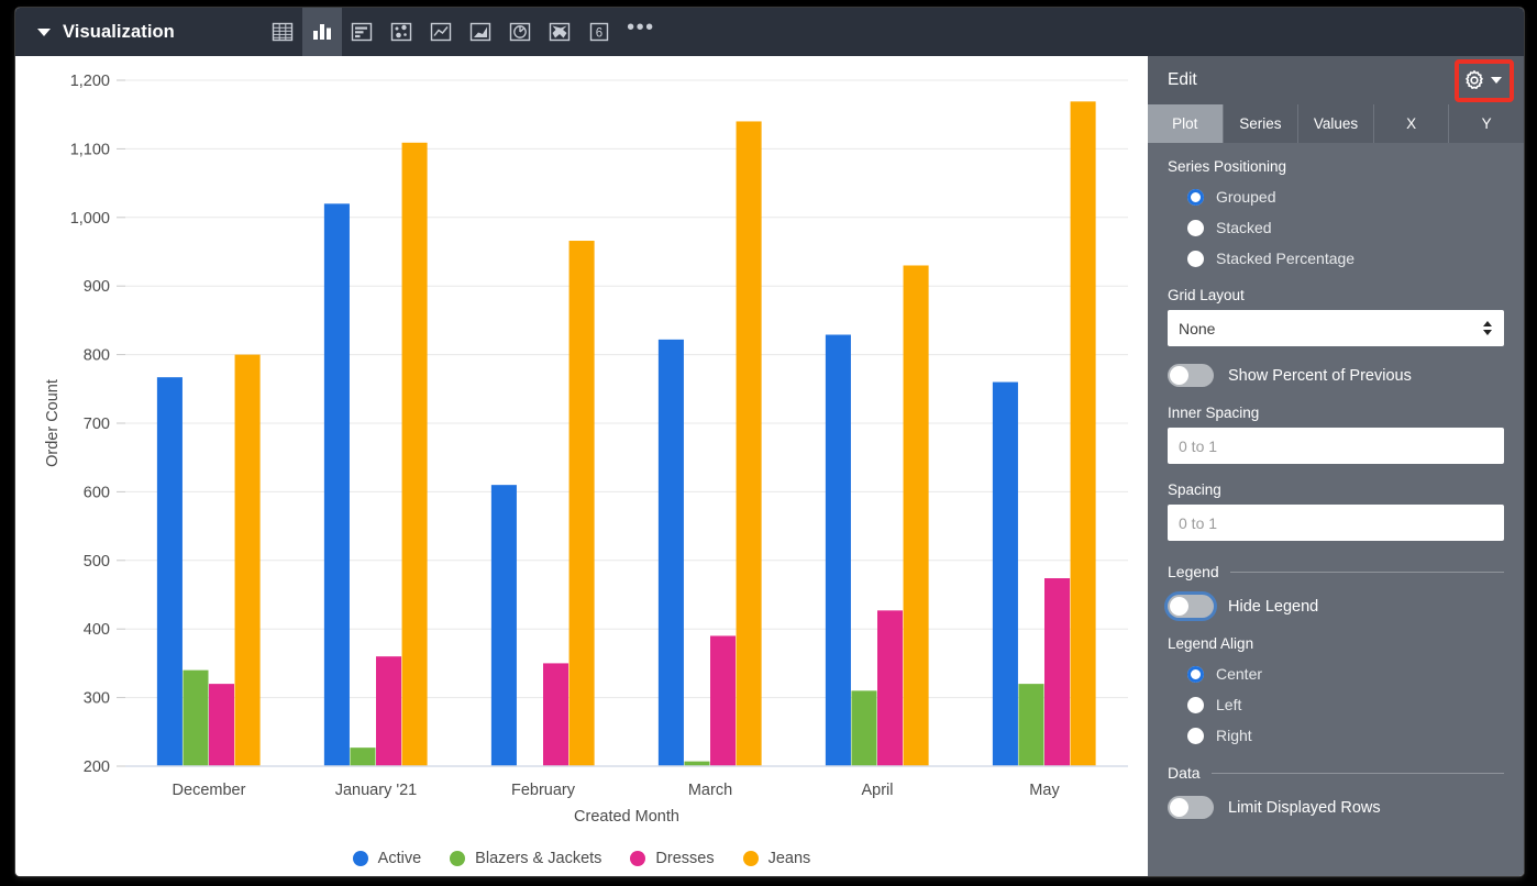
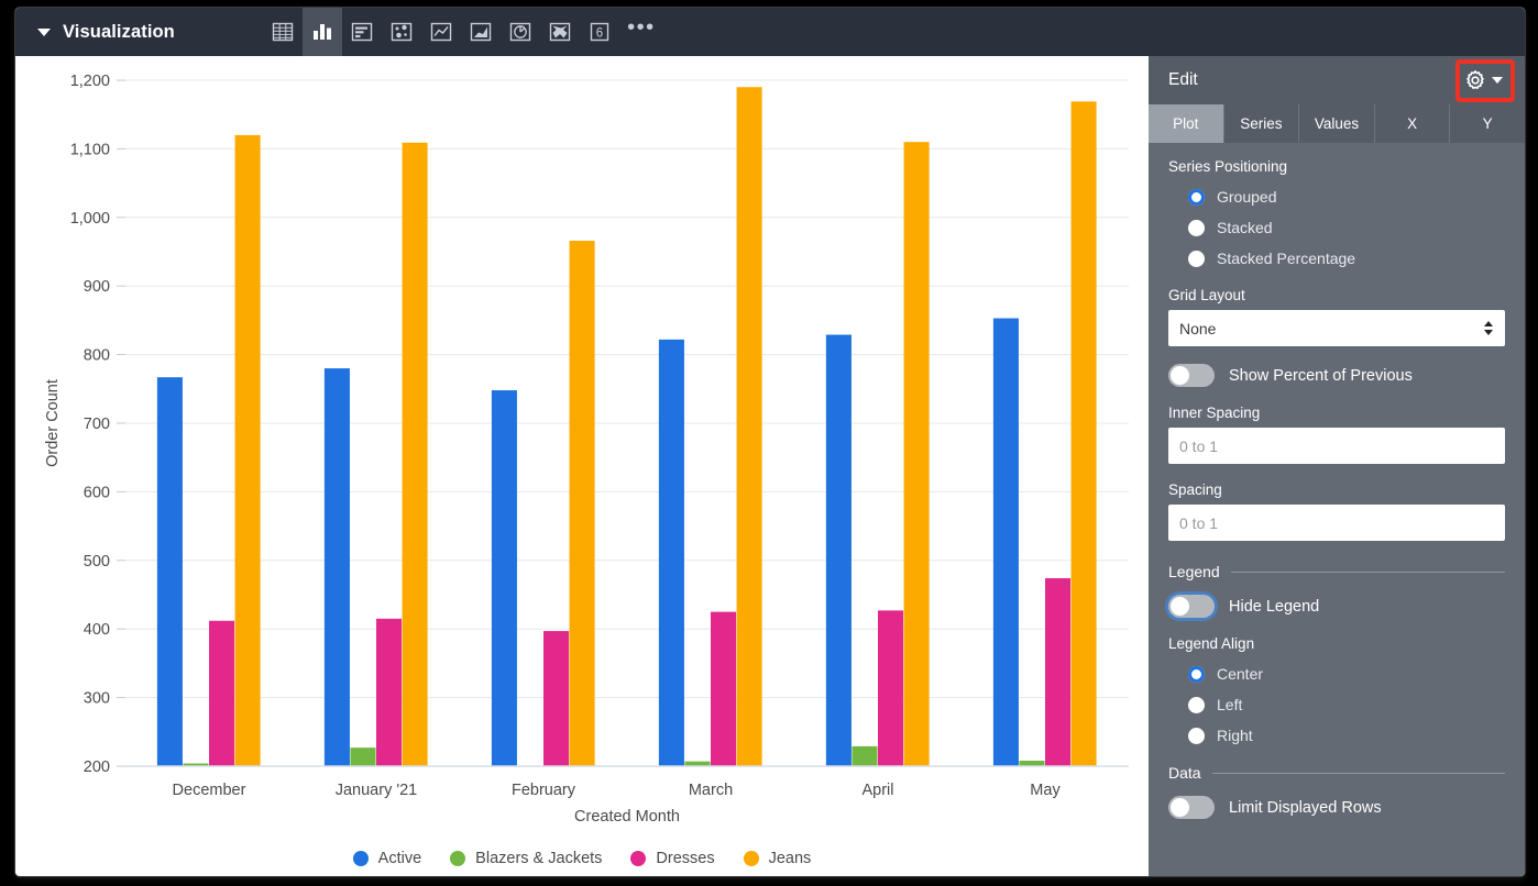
Blazers & Jackets/December: 340 -> 200
Dresses/December: 320 -> 410
Jeans/December: 800 -> 1120
Active/January '21: 1020 -> 780
Dresses/January '21: 360 -> 420
Active/February: 610 -> 750
Dresses/February: 350 -> 400
Dresses/March: 390 -> 420
Jeans/March: 1140 -> 1190
Blazers & Jackets/April: 310 -> 230
Jeans/April: 930 -> 1110
Active/May: 760 -> 850
Blazers & Jackets/May: 320 -> 210
